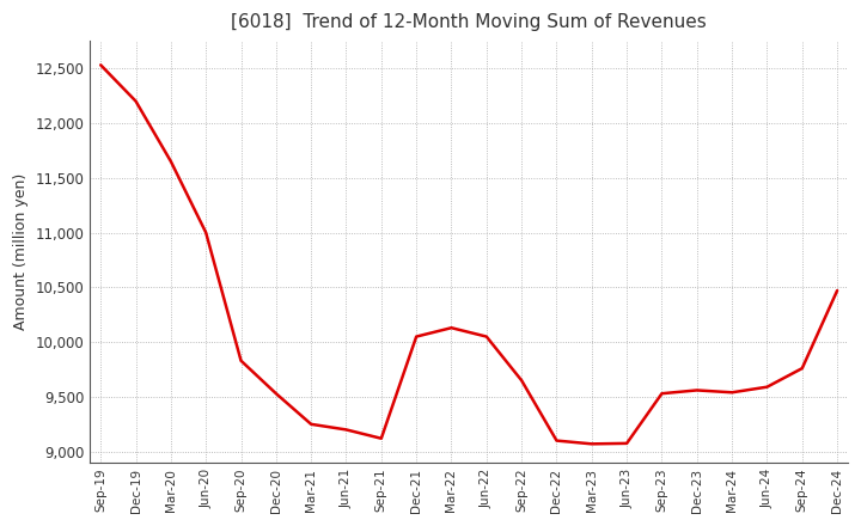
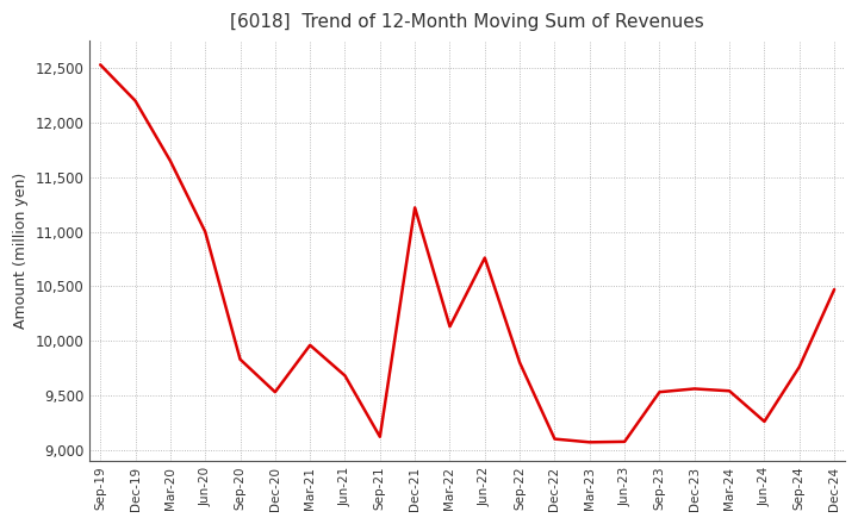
Mar-21: 9,250 -> 9,960
Jun-21: 9,200 -> 9,680
Dec-21: 10,050 -> 11,220
Jun-22: 10,050 -> 10,760
Sep-22: 9,650 -> 9,800
Jun-24: 9,590 -> 9,260
